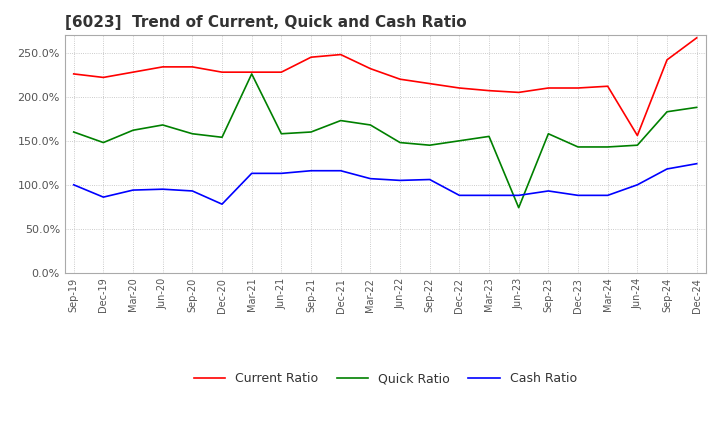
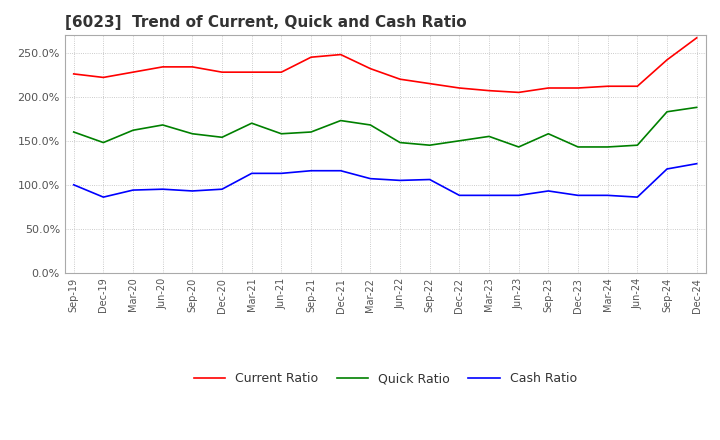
Cash Ratio/Dec-20: 78% -> 95%
Quick Ratio/Mar-21: 226% -> 170%
Quick Ratio/Jun-23: 74% -> 143%
Current Ratio/Jun-24: 156% -> 212%
Cash Ratio/Jun-24: 100% -> 86%
